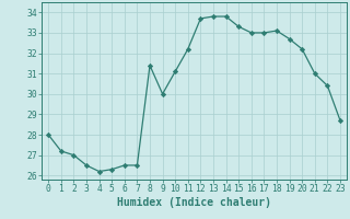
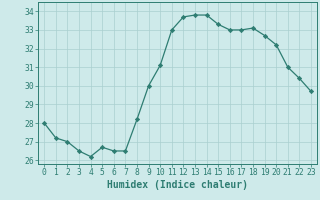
5: 26.3 -> 26.7
8: 31.4 -> 28.2
11: 32.2 -> 33.0
23: 28.7 -> 29.7
